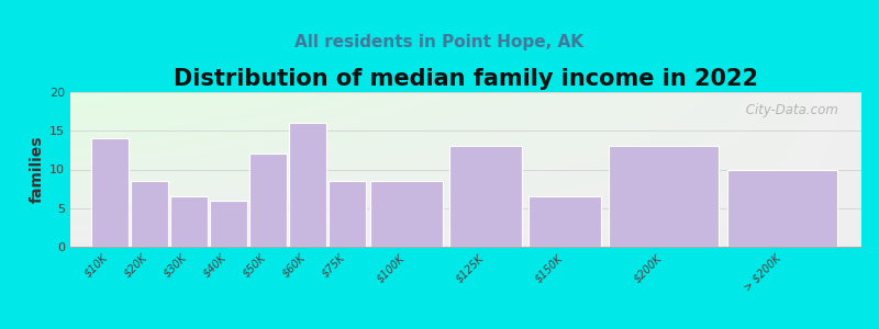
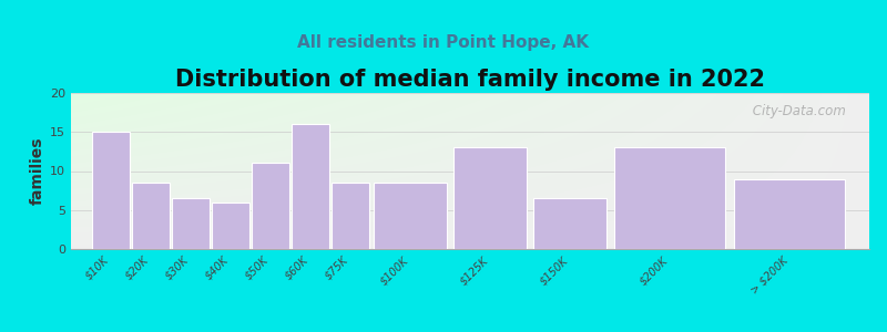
$10K: 14.0 -> 15.0
$50K: 12.0 -> 11.0
> $200K: 10.0 -> 9.0
